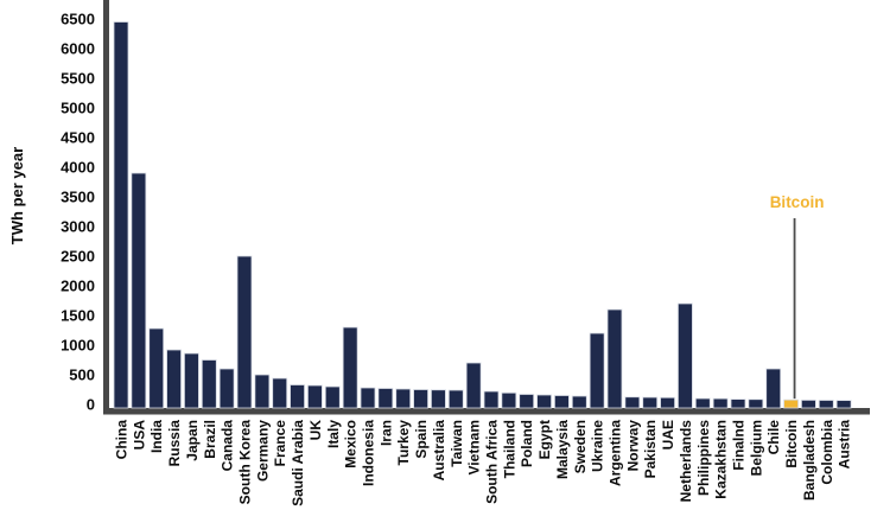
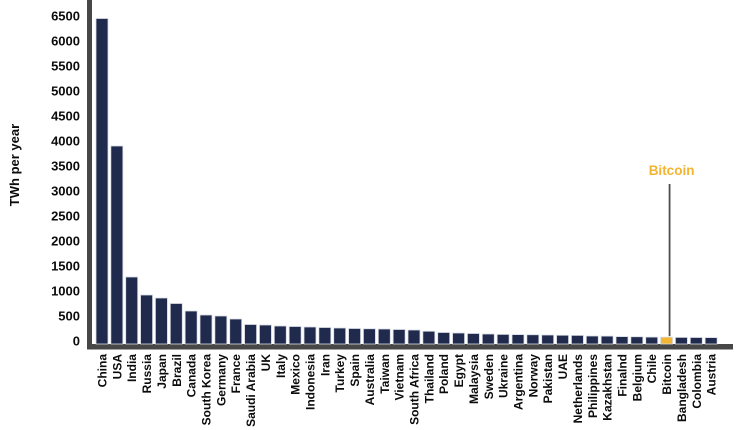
South Korea: 2500 -> 500
Mexico: 1300 -> 300
Vietnam: 700 -> 200
Ukraine: 1200 -> 100
Argentina: 1600 -> 100
Netherlands: 1700 -> 100
Chile: 600 -> 100
